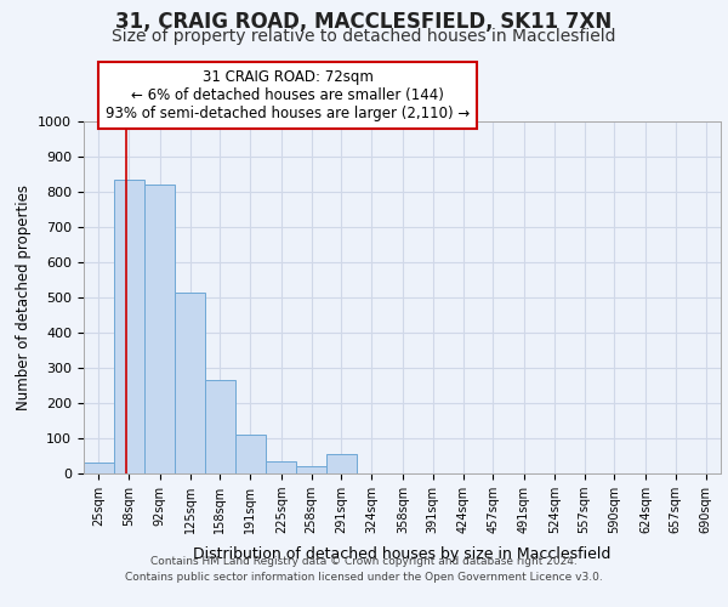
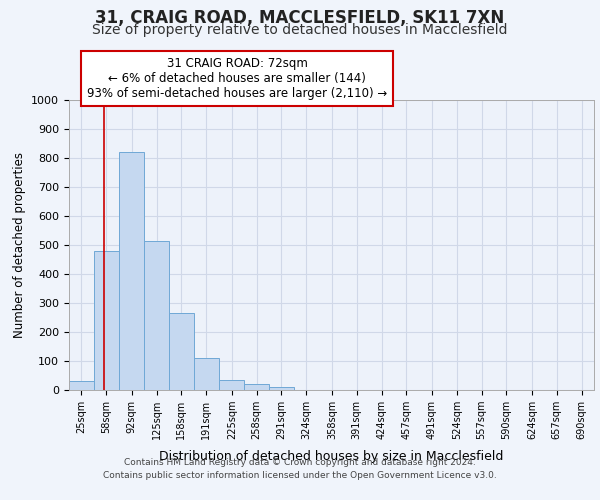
58sqm: 835 -> 480
291sqm: 55 -> 10
